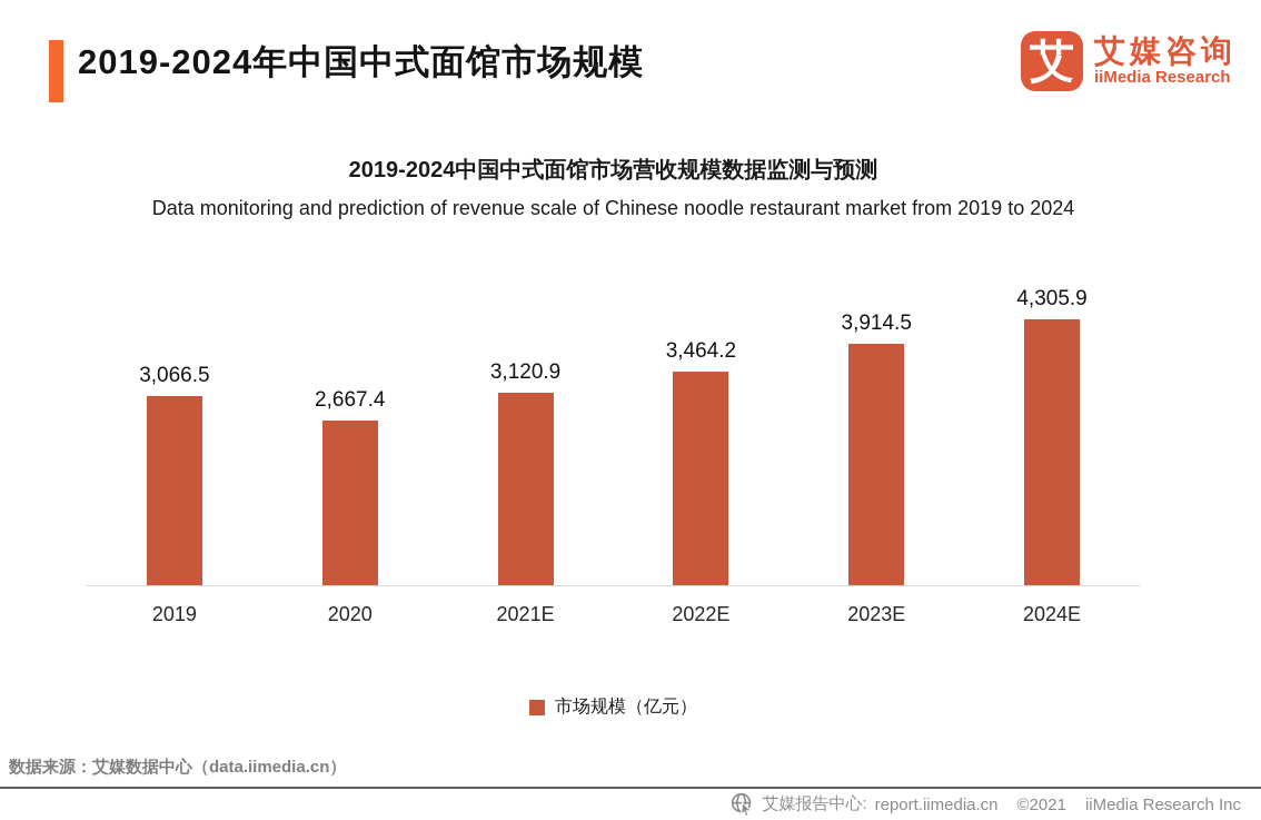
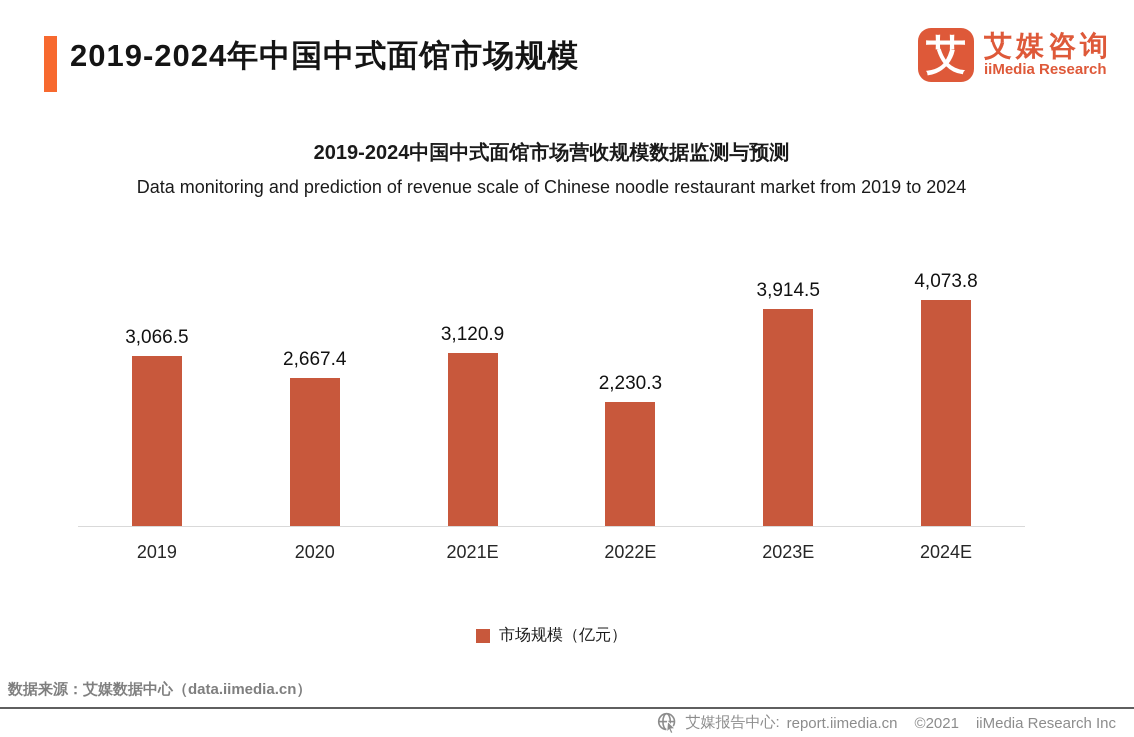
2022E: 3,464.2 -> 2,230.3
2024E: 4,305.9 -> 4,073.8
